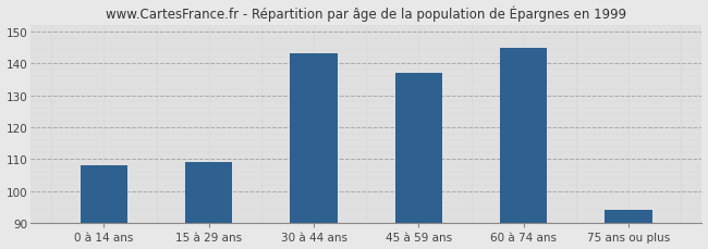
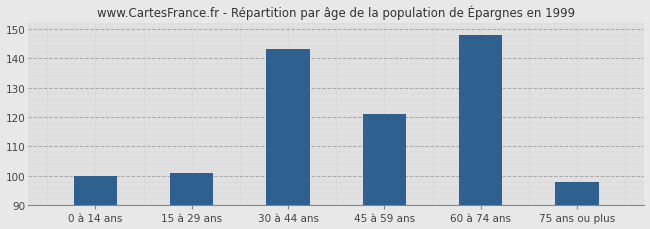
0 à 14 ans: 108 -> 100
15 à 29 ans: 109 -> 101
45 à 59 ans: 137 -> 121
60 à 74 ans: 145 -> 148
75 ans ou plus: 94 -> 98
